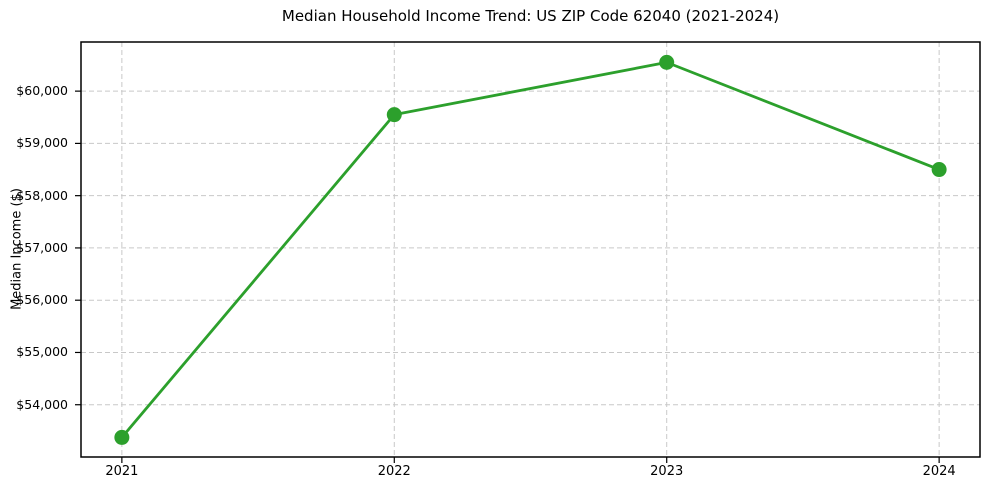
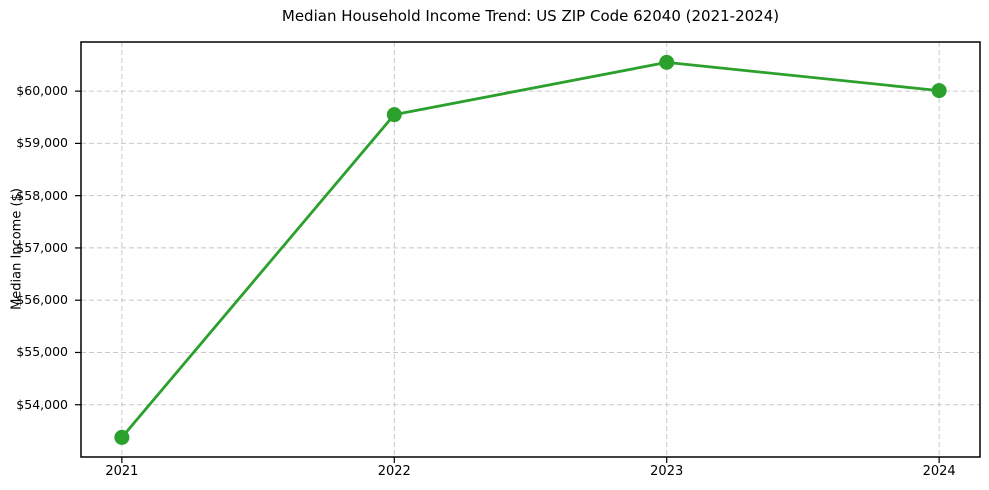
2024: $58500 -> $60000
